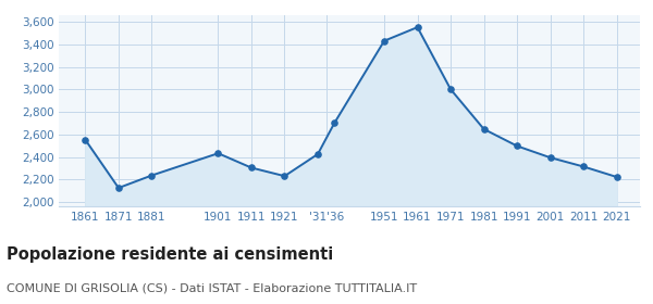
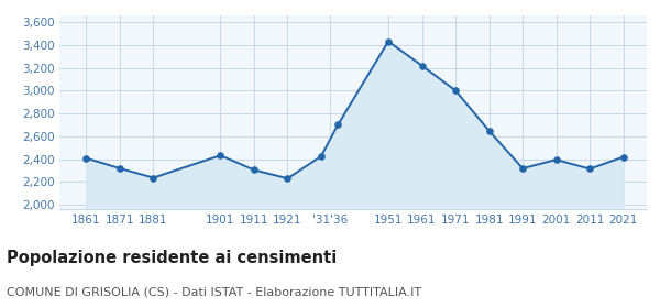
1861: 2,550 -> 2,410
1871: 2,130 -> 2,320
1961: 3,550 -> 3,220
1991: 2,500 -> 2,320
2021: 2,220 -> 2,420
